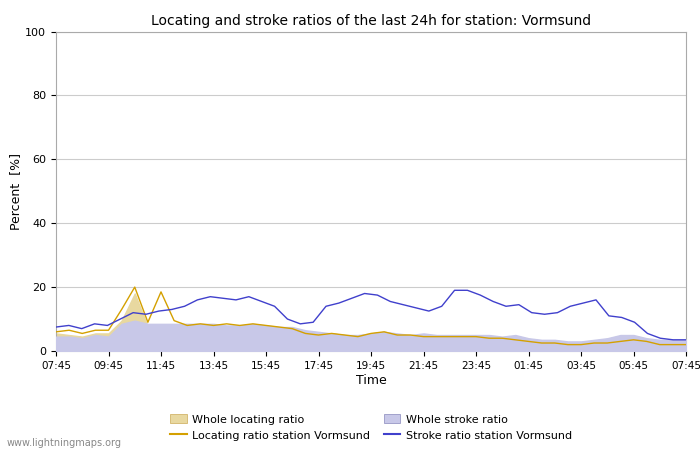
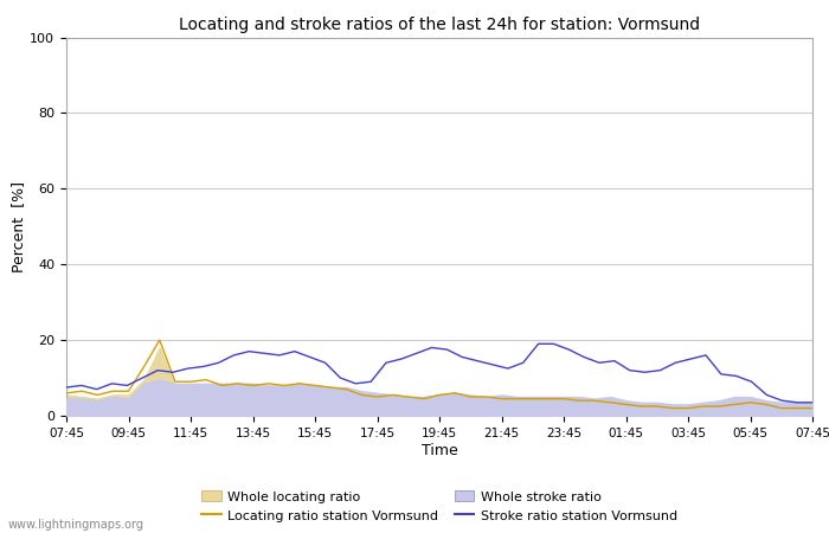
Locating ratio station Vormsund/11:45: 18.5 -> 9.0
